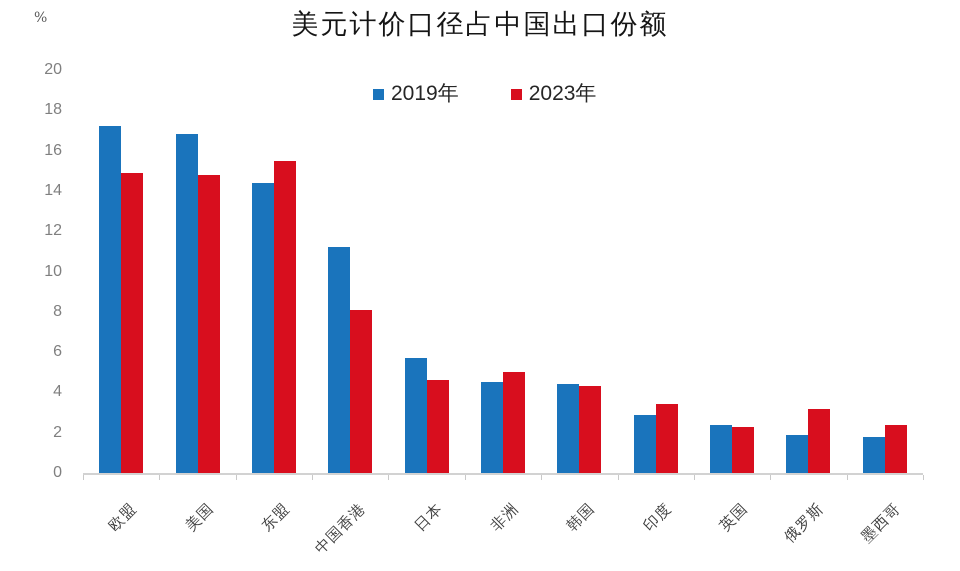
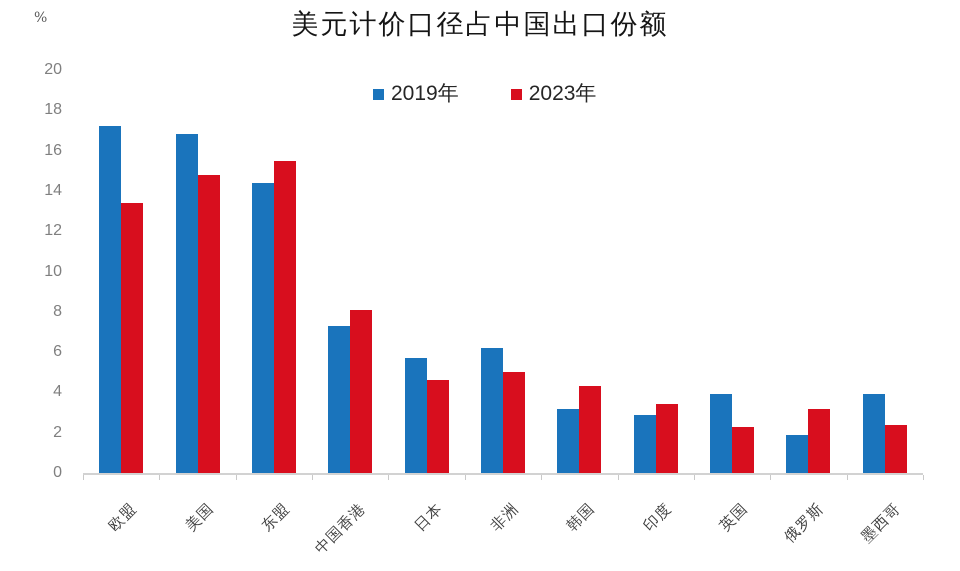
2023年/欧盟: 14.9 -> 13.4
2019年/中国香港: 11.2 -> 7.3
2019年/非洲: 4.5 -> 6.2
2019年/韩国: 4.4 -> 3.2
2019年/英国: 2.4 -> 3.9
2019年/墨西哥: 1.8 -> 3.9
